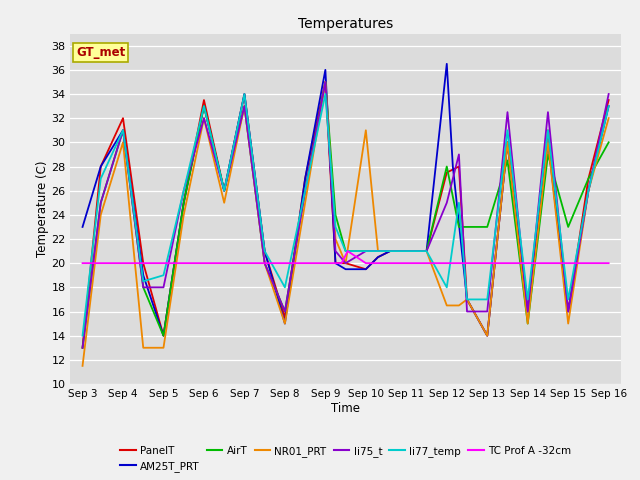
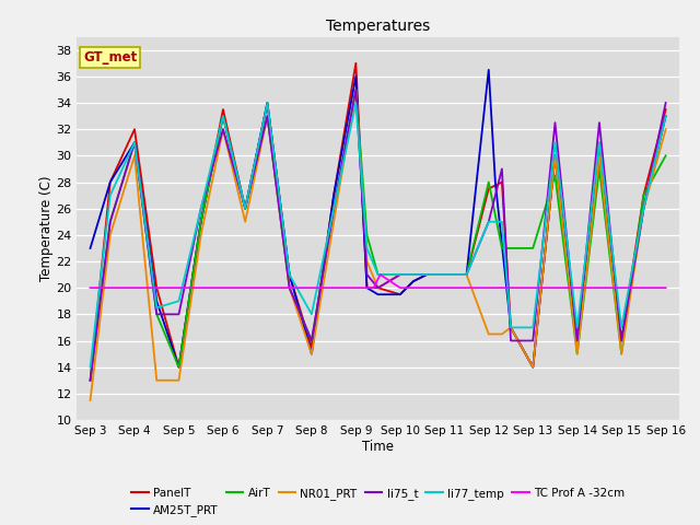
PanelT/Sep 9: 35.0 -> 37.0
NR01_PRT/Sep 10: 31.0 -> 21.0
li77_temp/Sep 12: 18.0 -> 25.0
AirT/Sep 15: 23.0 -> 15.0
